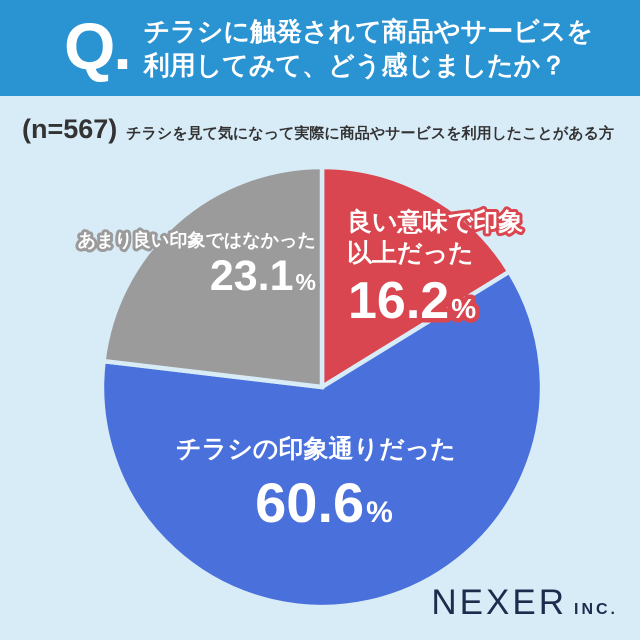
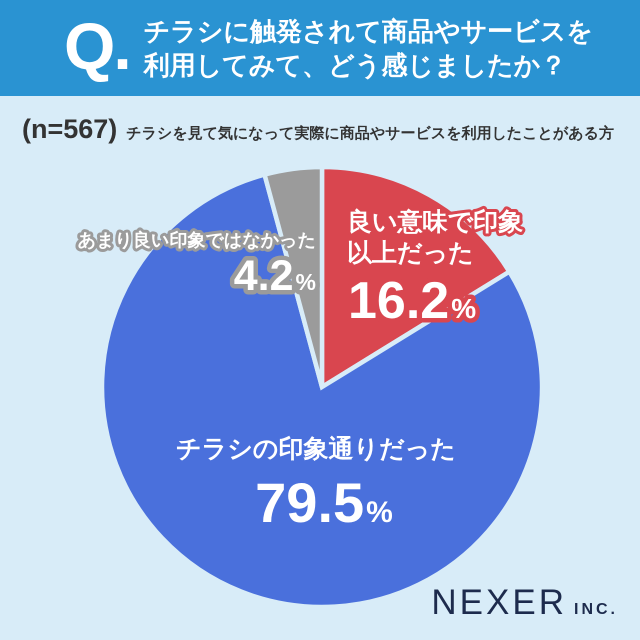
チラシの印象通りだった: 60.6 -> 79.5
あまり良い印象ではなかった: 23.1 -> 4.2
